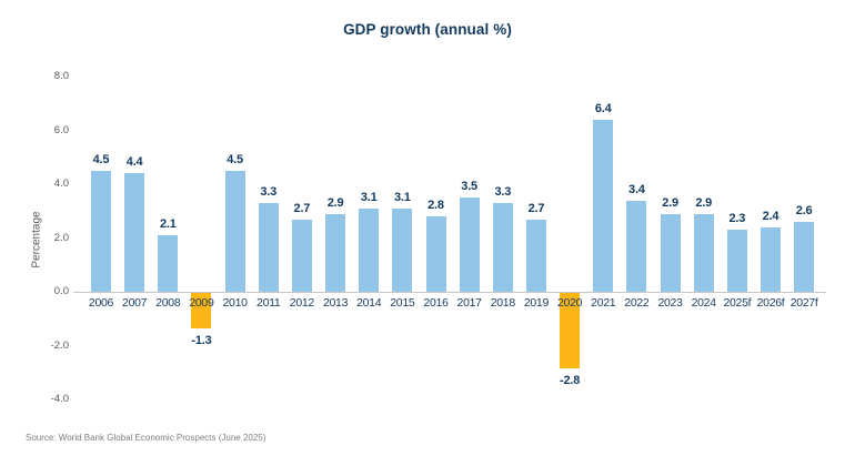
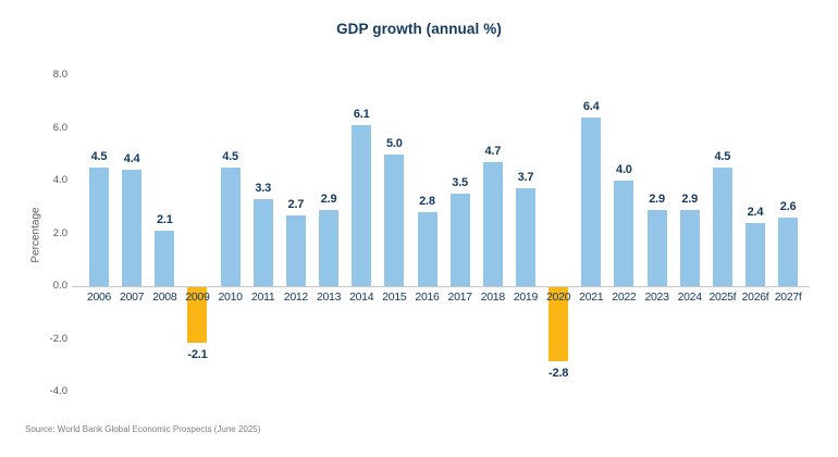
2009: -1.3 -> -2.1
2014: 3.1 -> 6.1
2015: 3.1 -> 5.0
2018: 3.3 -> 4.7
2019: 2.7 -> 3.7
2022: 3.4 -> 4.0
2025f: 2.3 -> 4.5
